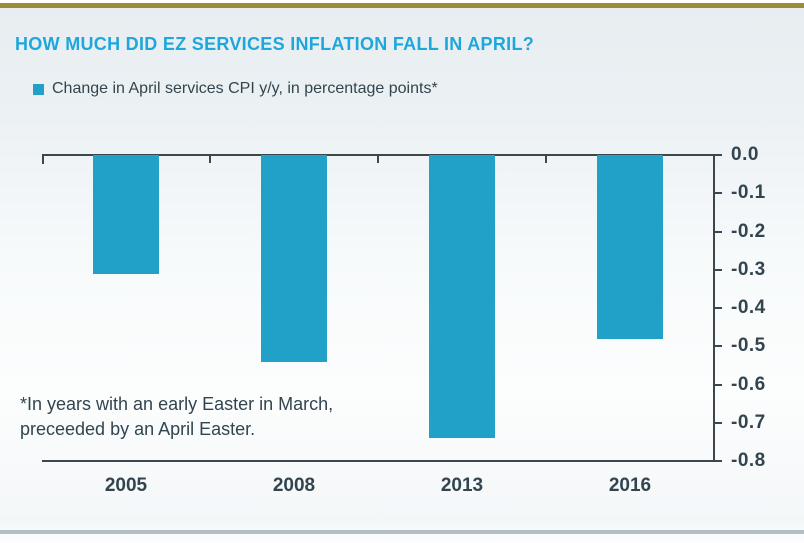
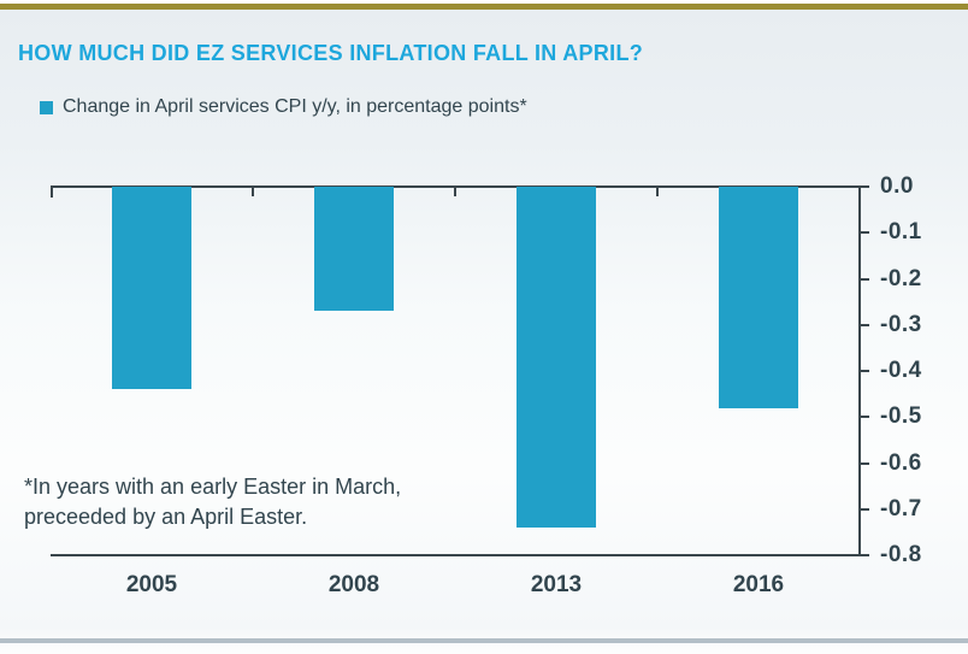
2005: -0.31 -> -0.44
2008: -0.54 -> -0.27
